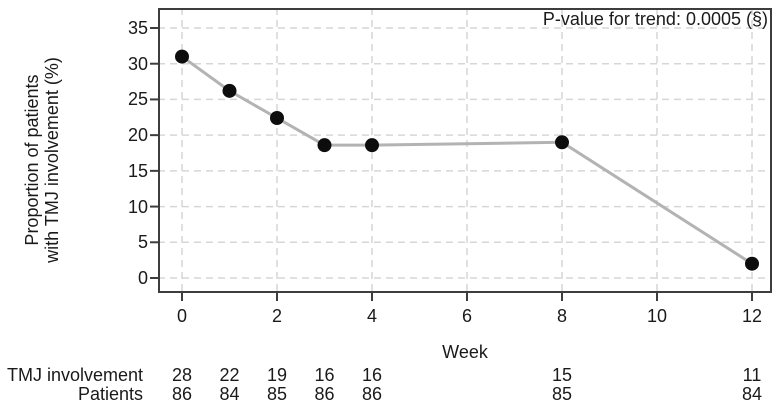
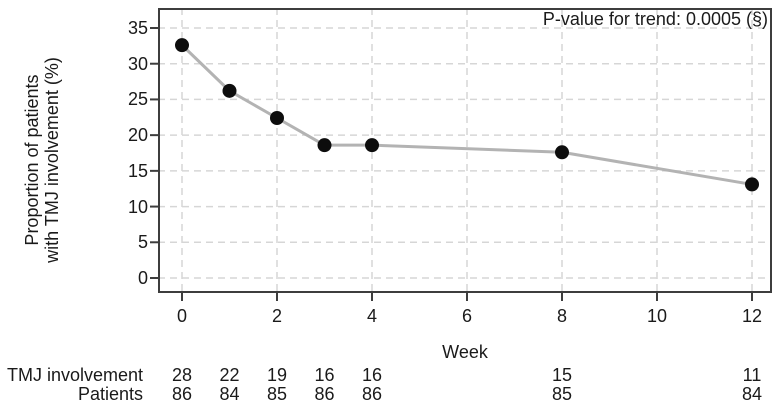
0: 31 -> 33
8: 19 -> 18
12: 2 -> 13
